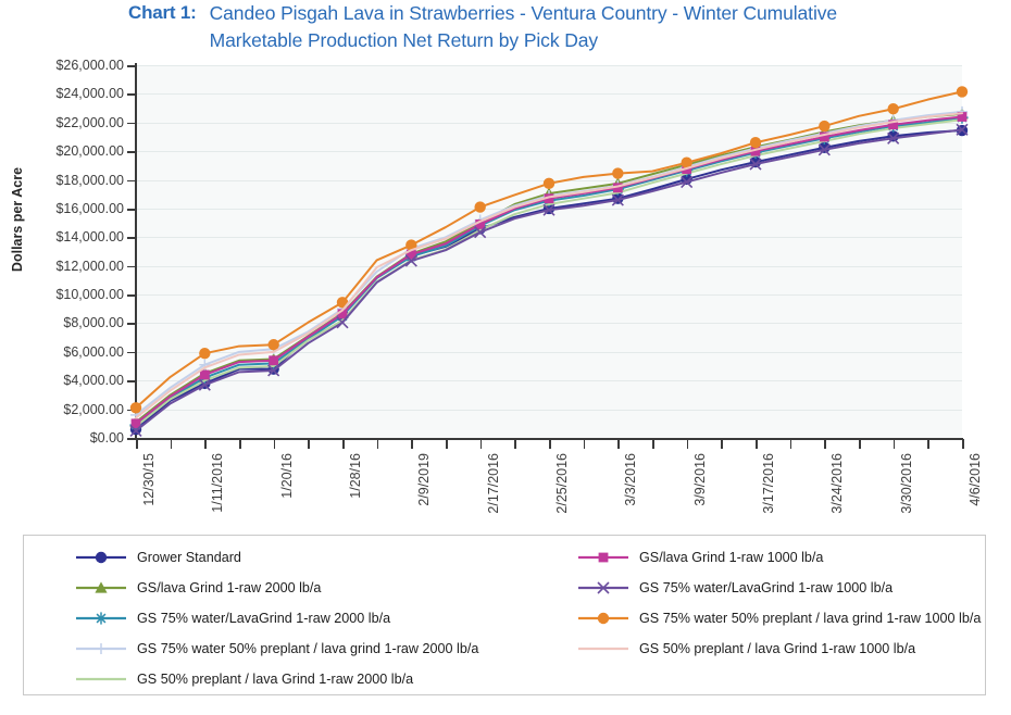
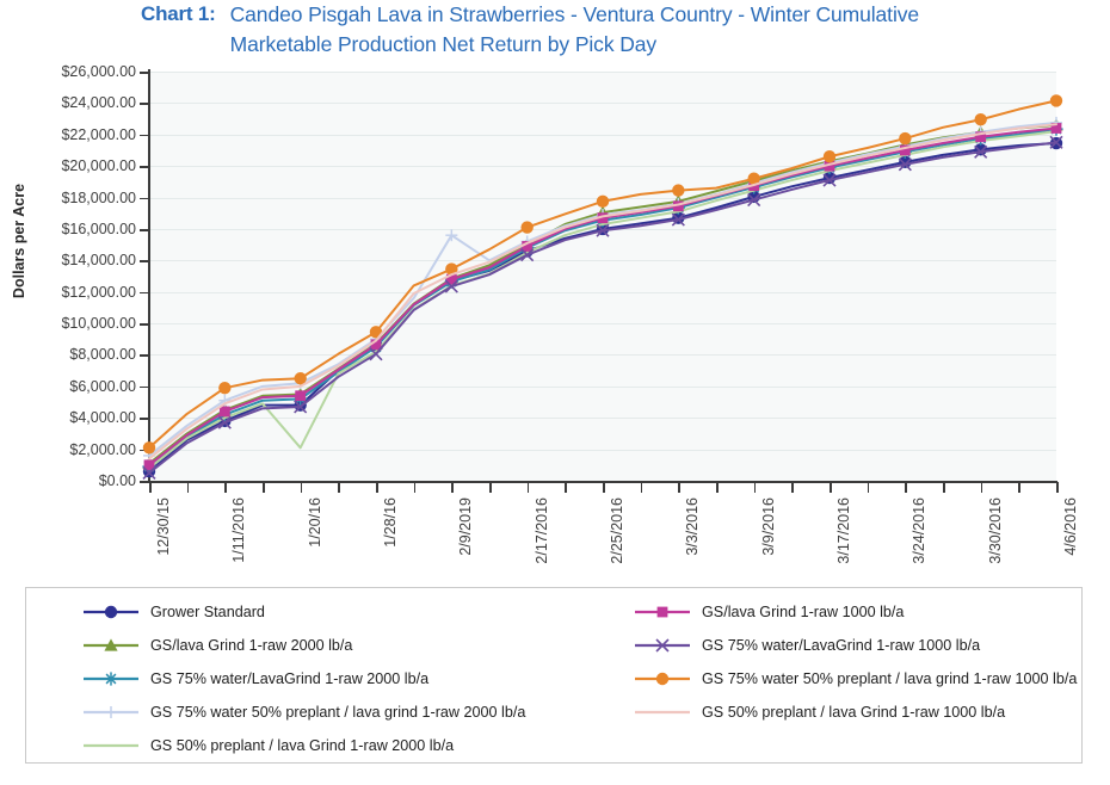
GS 50% preplant / lava Grind 1-raw 2000 lb/a/1/20/16: $5000 -> $2100
GS 75% water 50% preplant / lava grind 1-raw 2000 lb/a/2/9/2019: $13200 -> $15600
